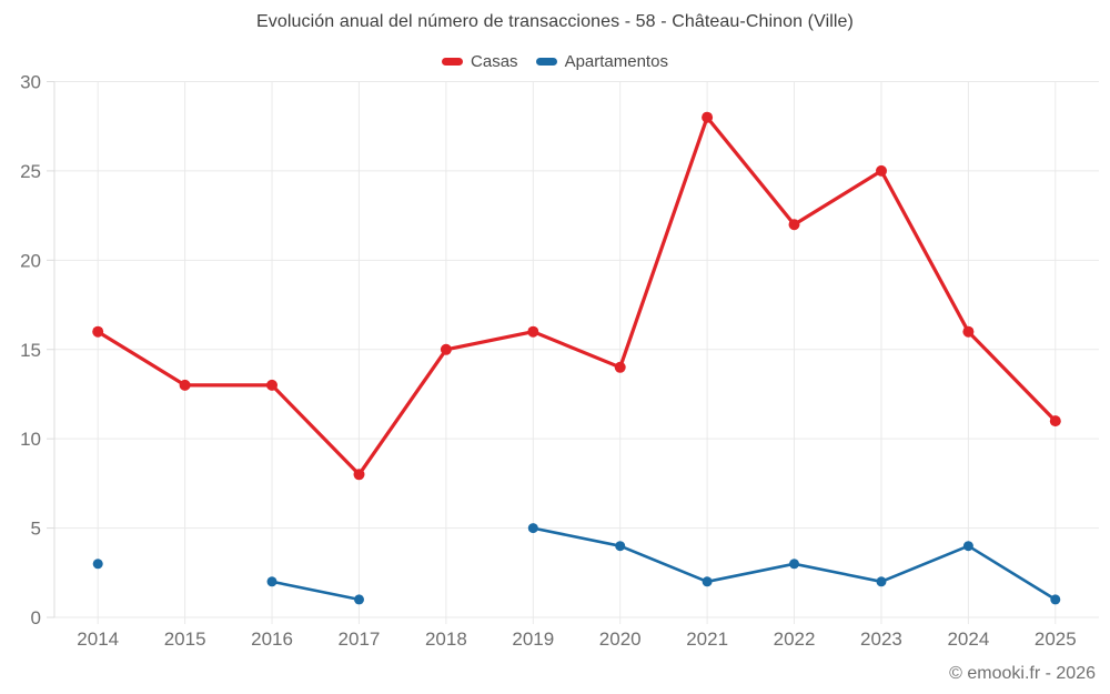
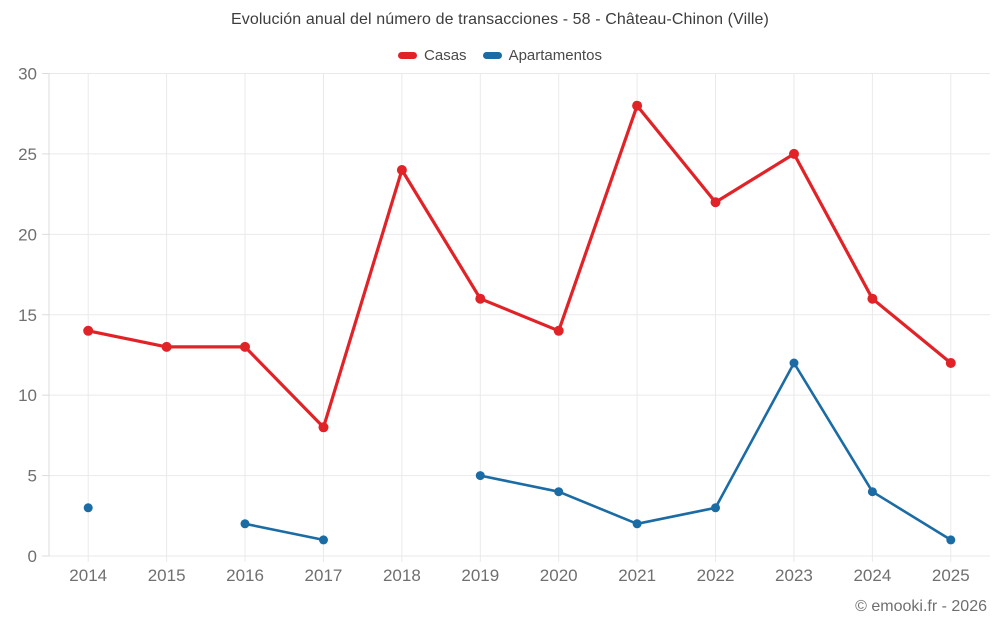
Casas/2014: 16 -> 14
Casas/2018: 15 -> 24
Apartamentos/2023: 2 -> 12
Casas/2025: 11 -> 12
